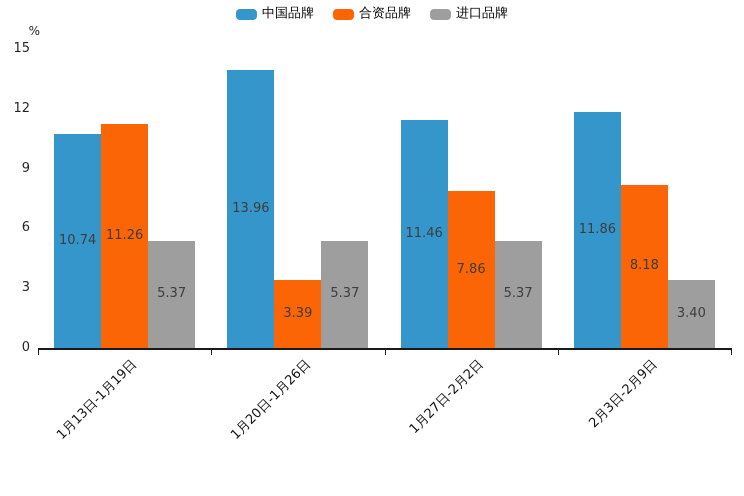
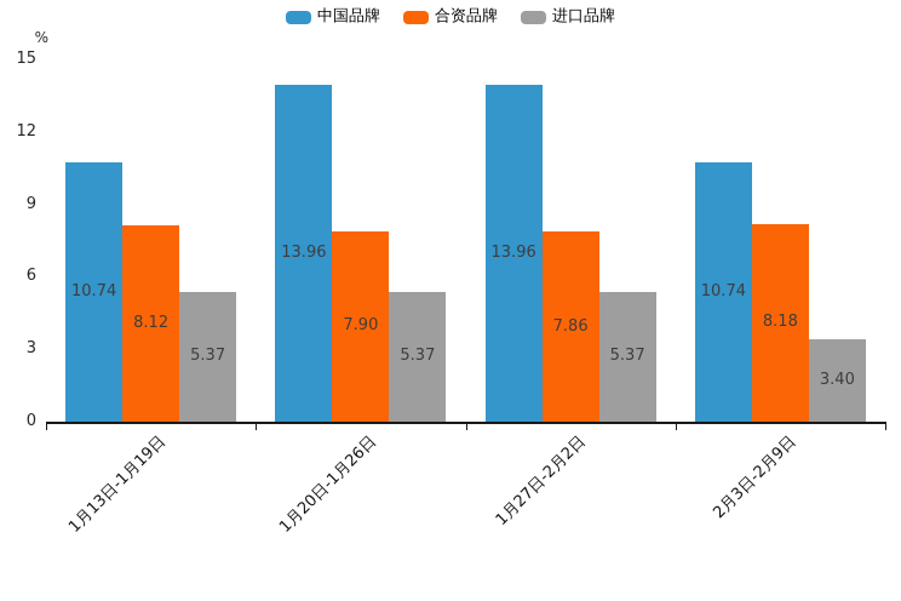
合资品牌/1月13日-1月19日: 11.26 -> 8.12
合资品牌/1月20日-1月26日: 3.39 -> 7.90
中国品牌/1月27日-2月2日: 11.46 -> 13.96
中国品牌/2月3日-2月9日: 11.86 -> 10.74
